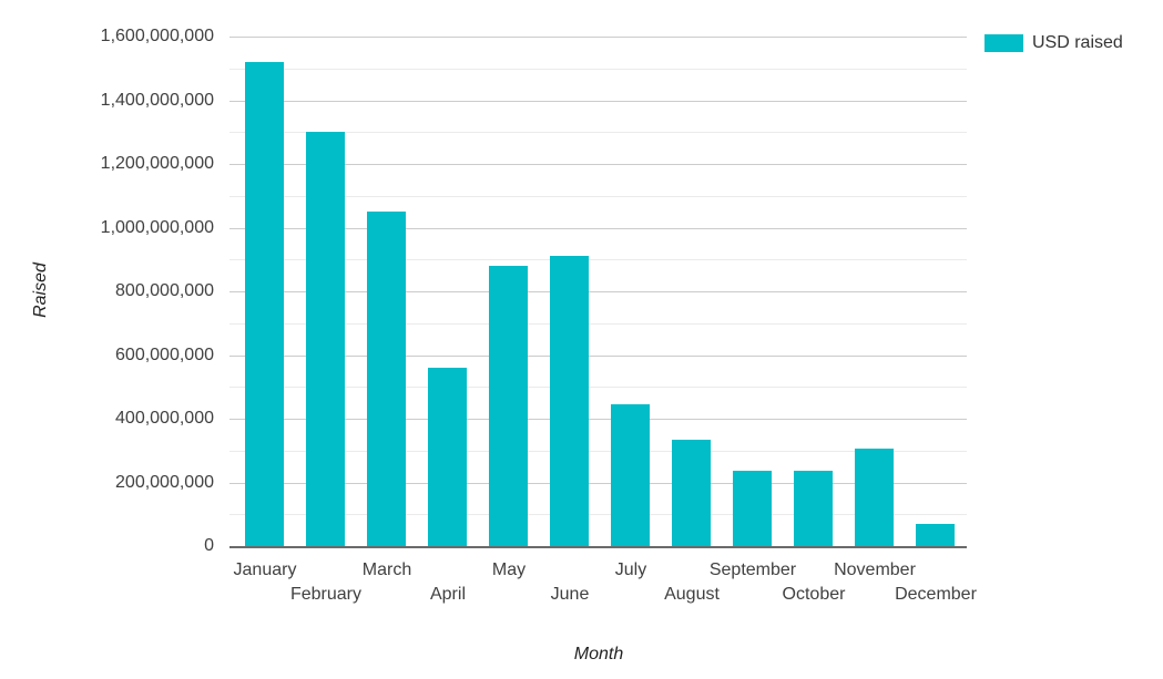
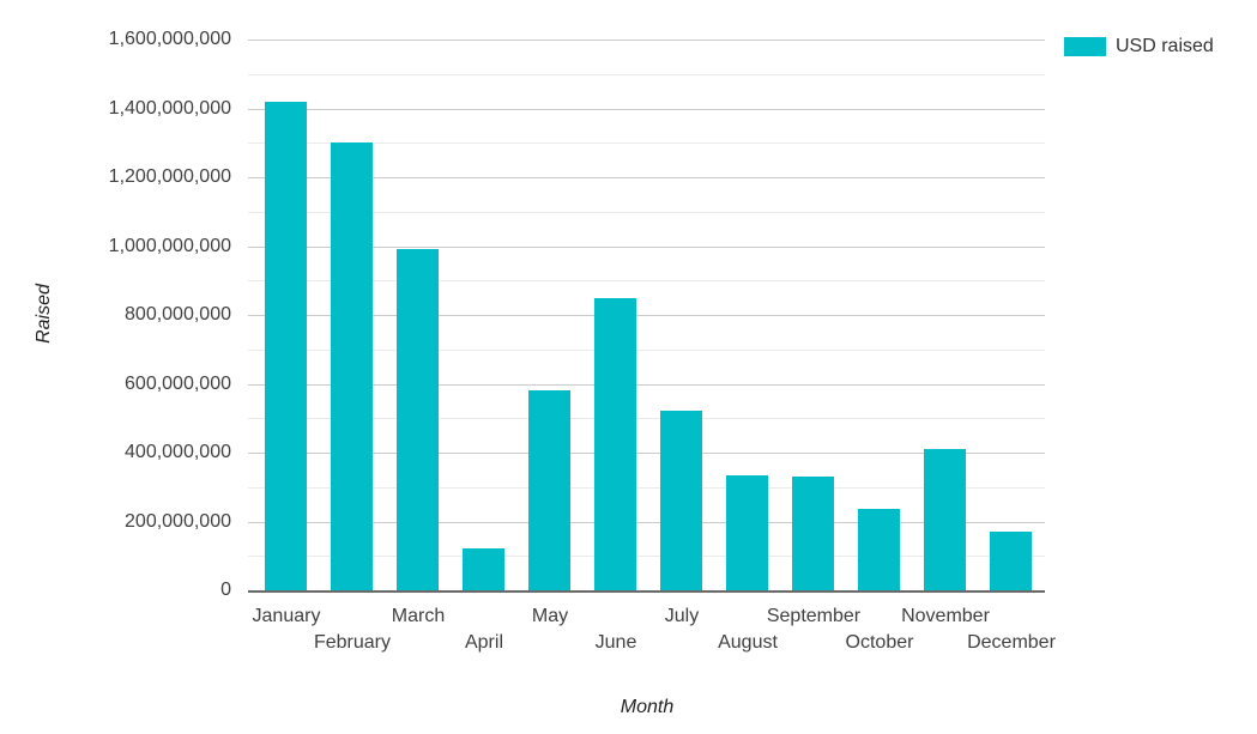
January: 1520000000 -> 1420000000
March: 1050000000 -> 990000000
April: 560000000 -> 120000000
May: 880000000 -> 580000000
June: 910000000 -> 850000000
July: 440000000 -> 520000000
September: 240000000 -> 330000000
November: 300000000 -> 410000000
December: 70000000 -> 170000000
